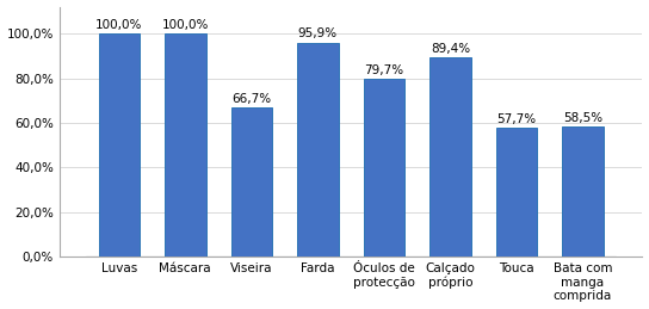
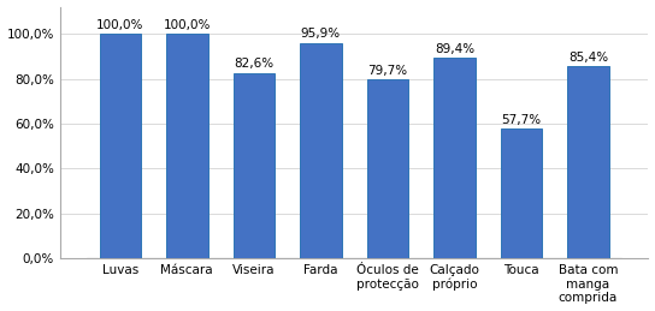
Viseira: 66,7% -> 82,6%
Bata com manga comprida: 58,5% -> 85,4%
